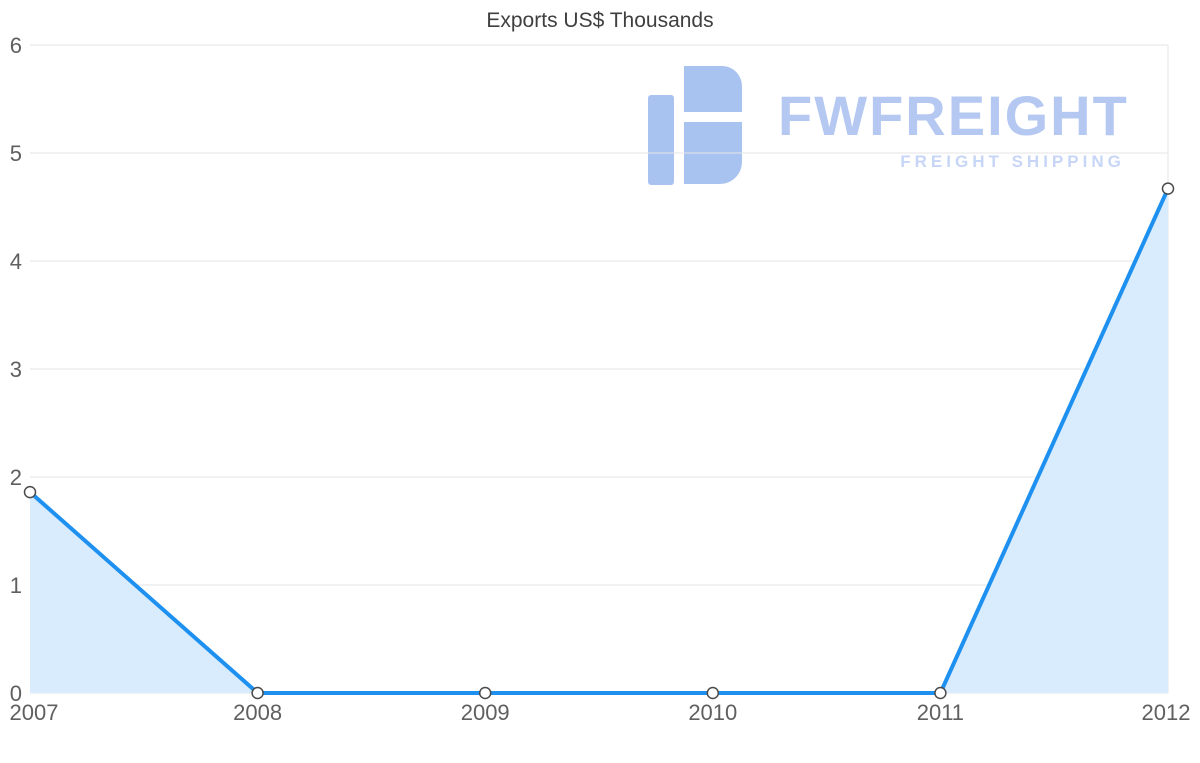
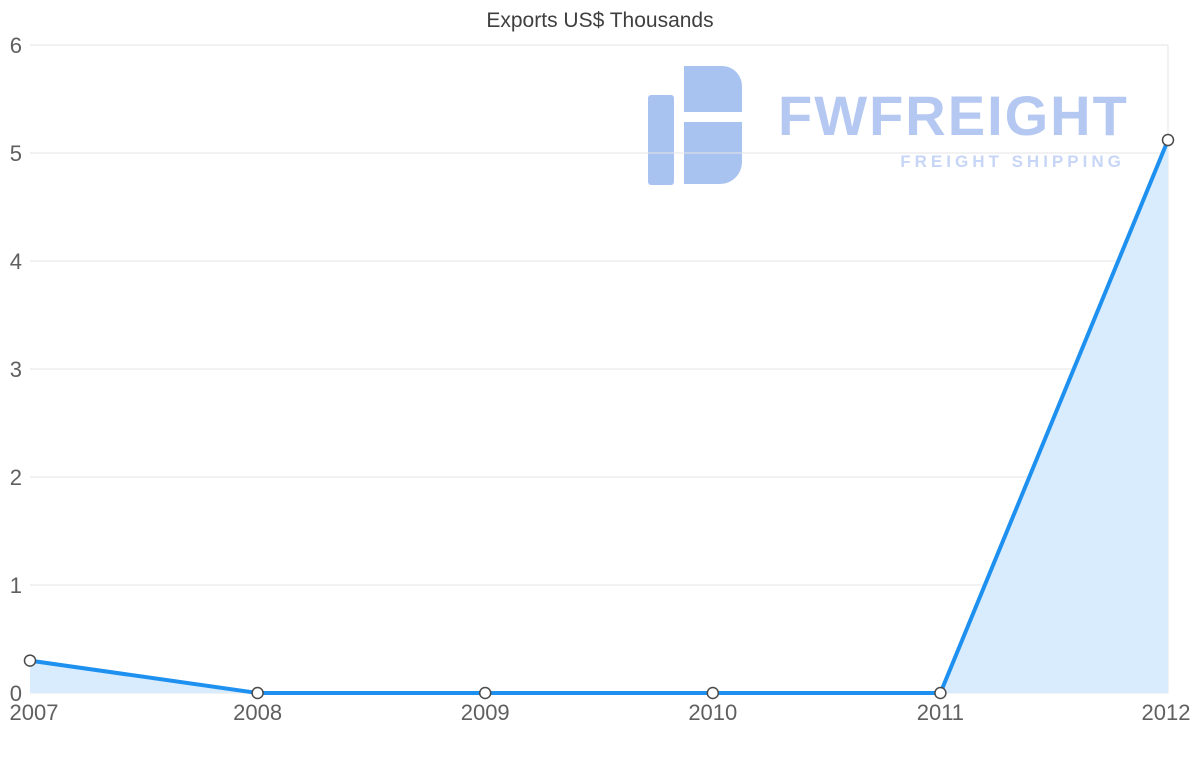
2007: 1.86 -> 0.30
2012: 4.67 -> 5.12
